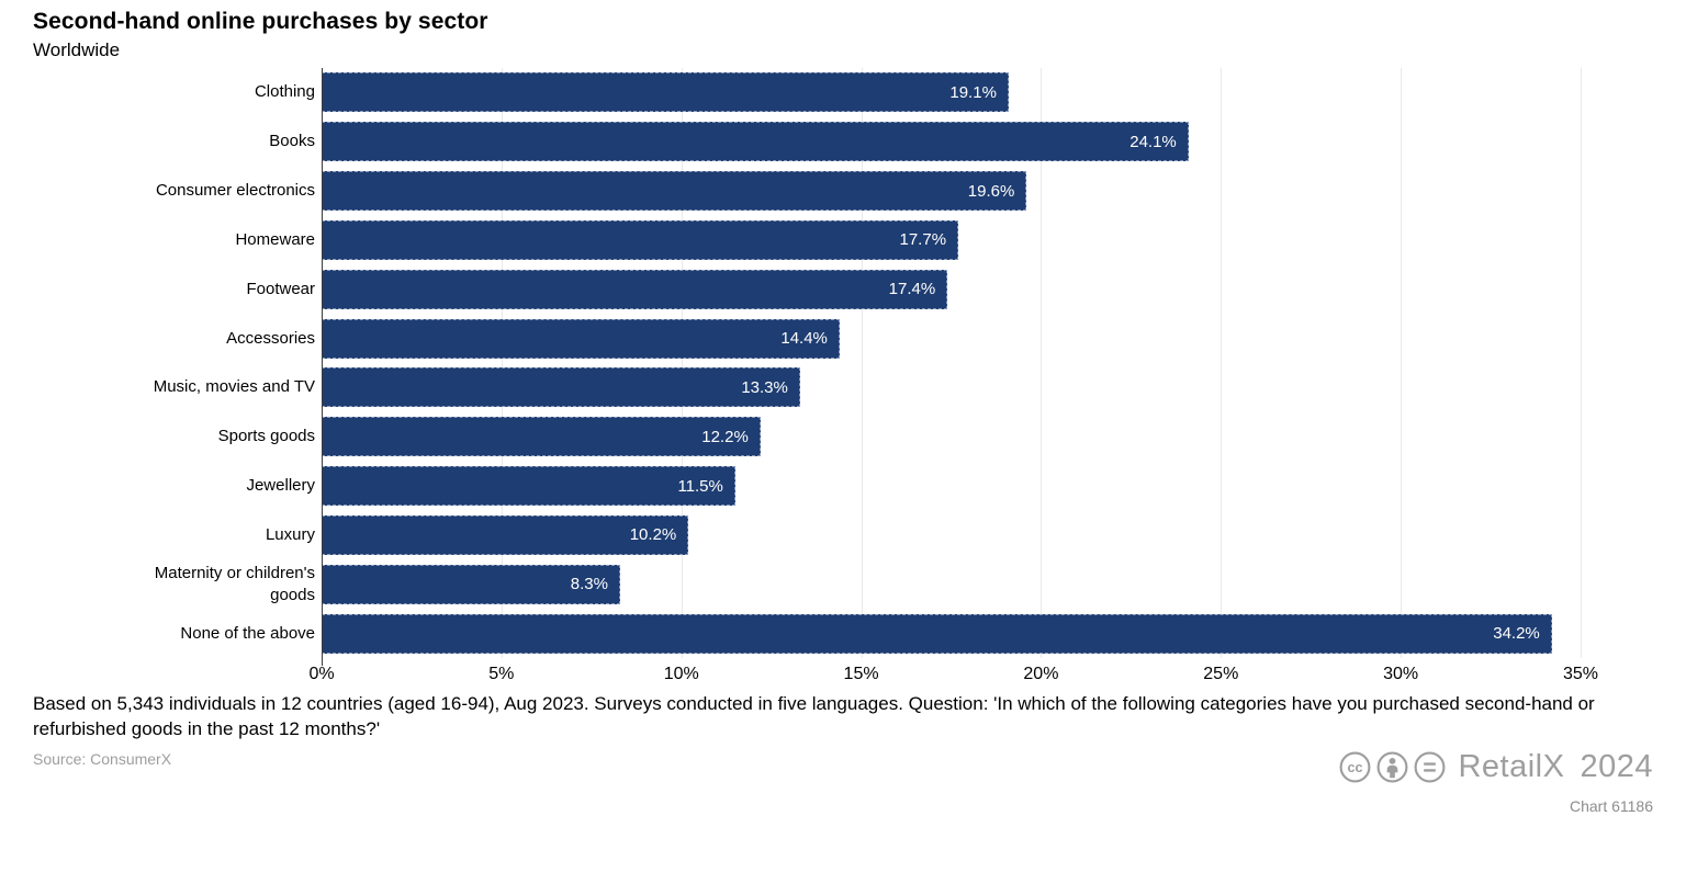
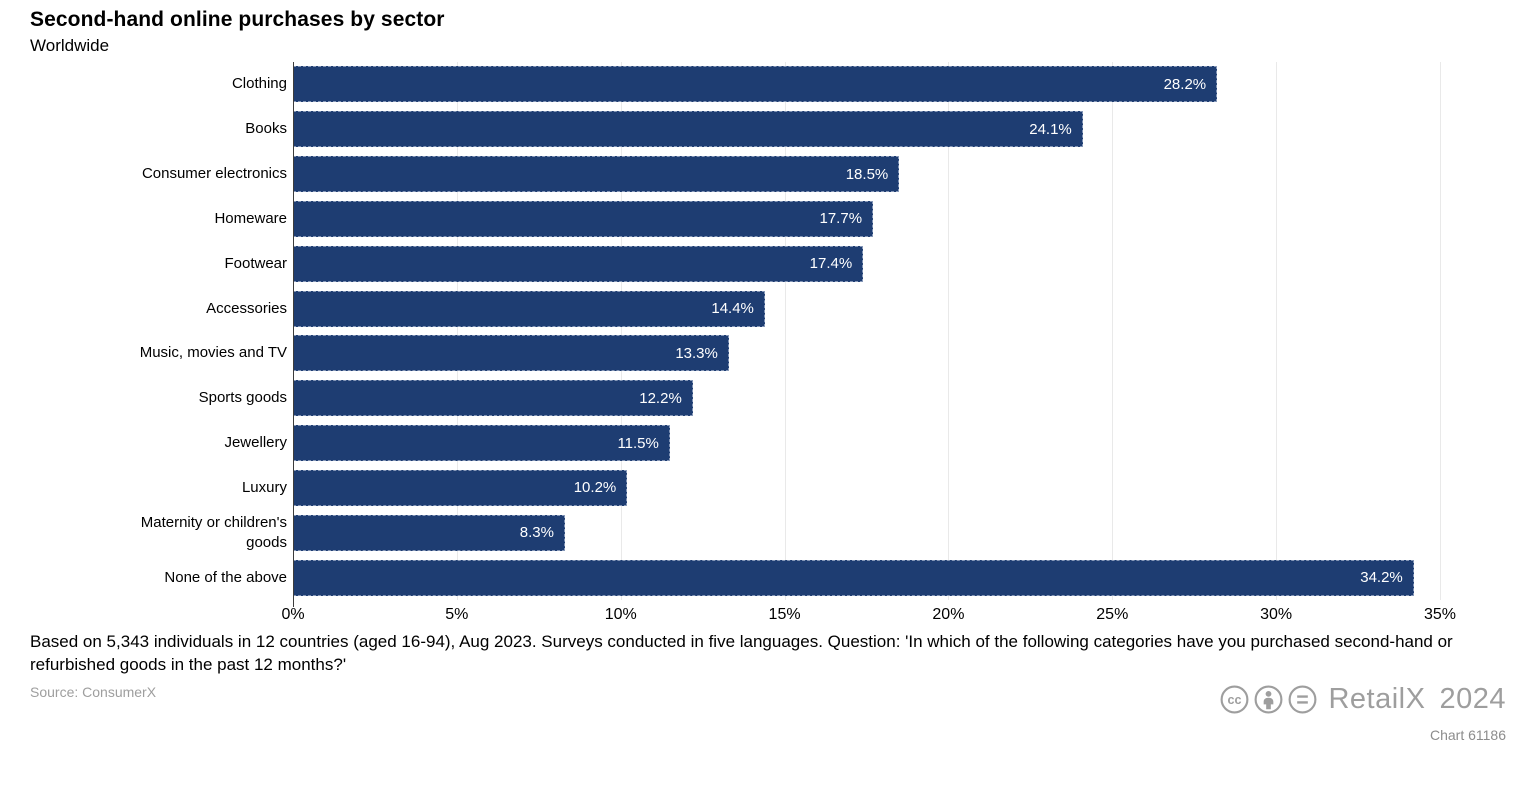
Clothing: 19.1% -> 28.2%
Consumer electronics: 19.6% -> 18.5%
